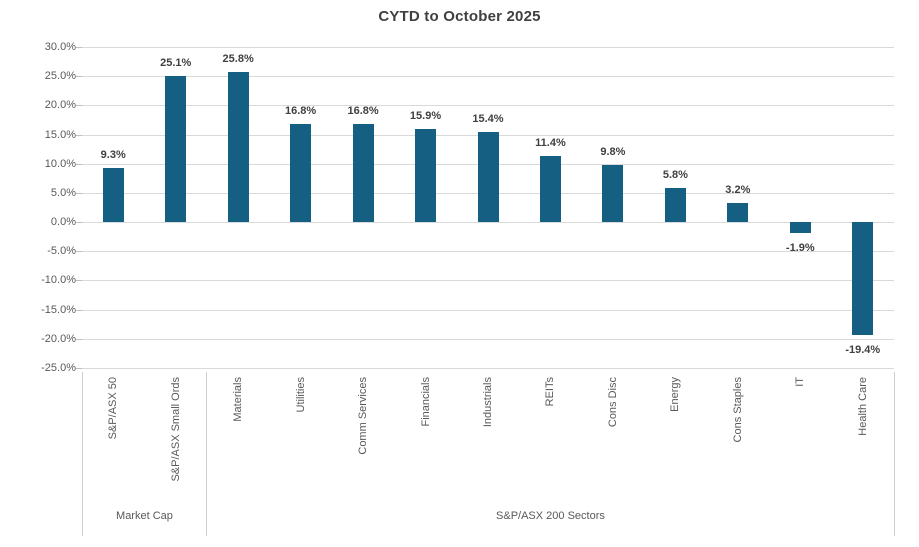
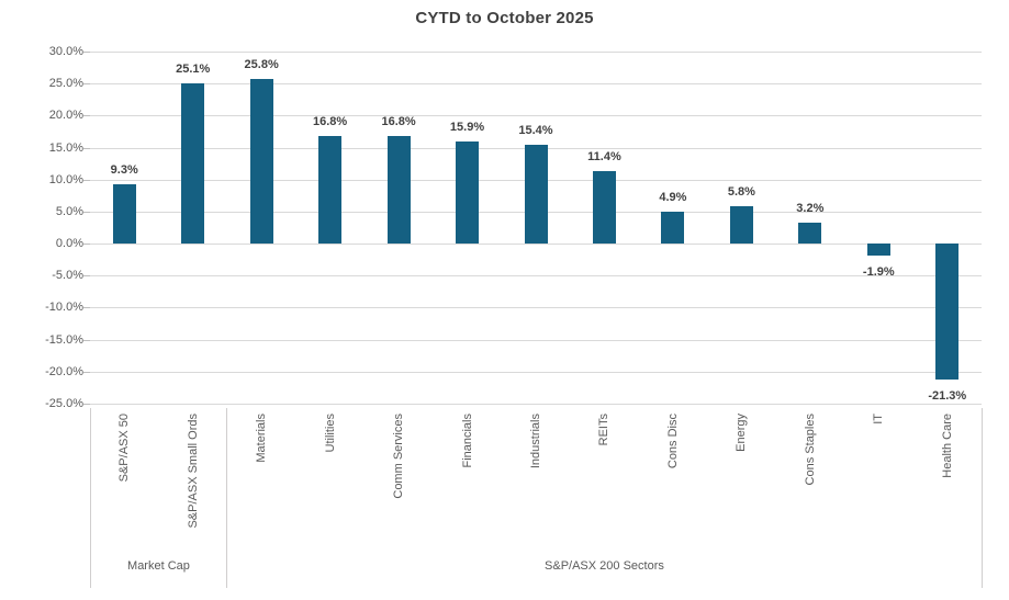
Cons Disc: 9.8% -> 4.9%
Health Care: -19.4% -> -21.3%
